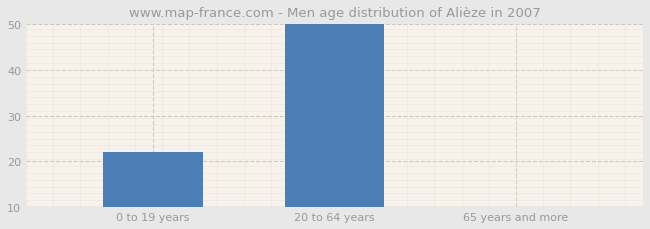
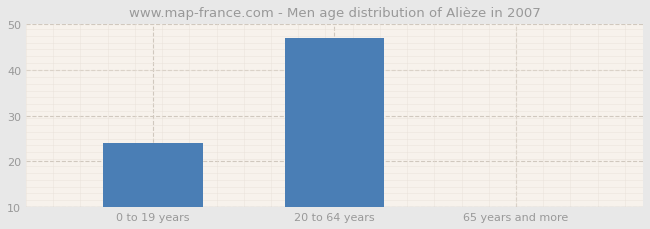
0 to 19 years: 22 -> 24
20 to 64 years: 50 -> 47
